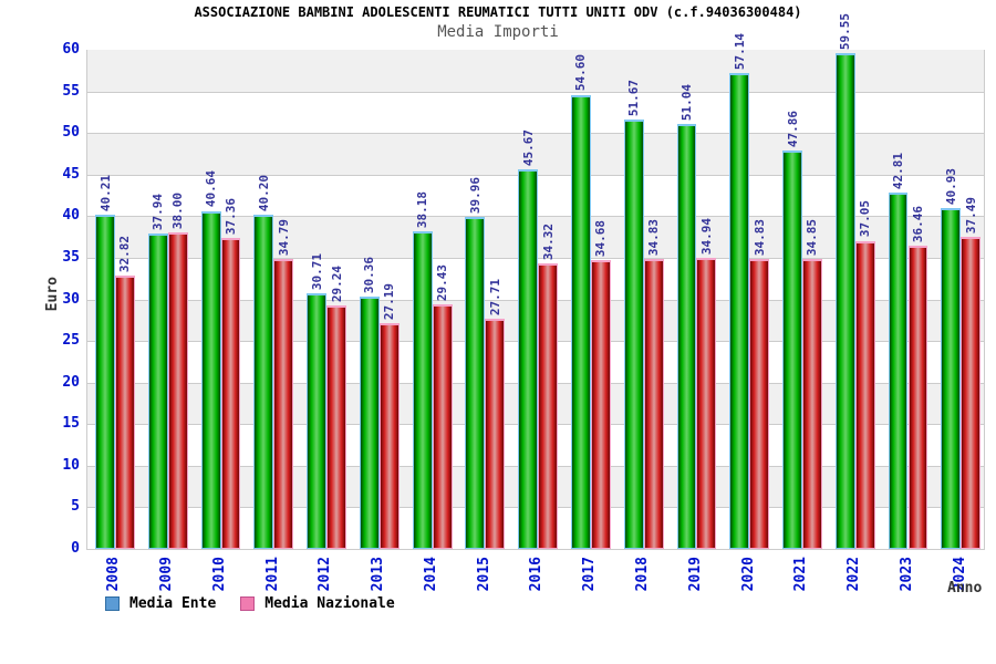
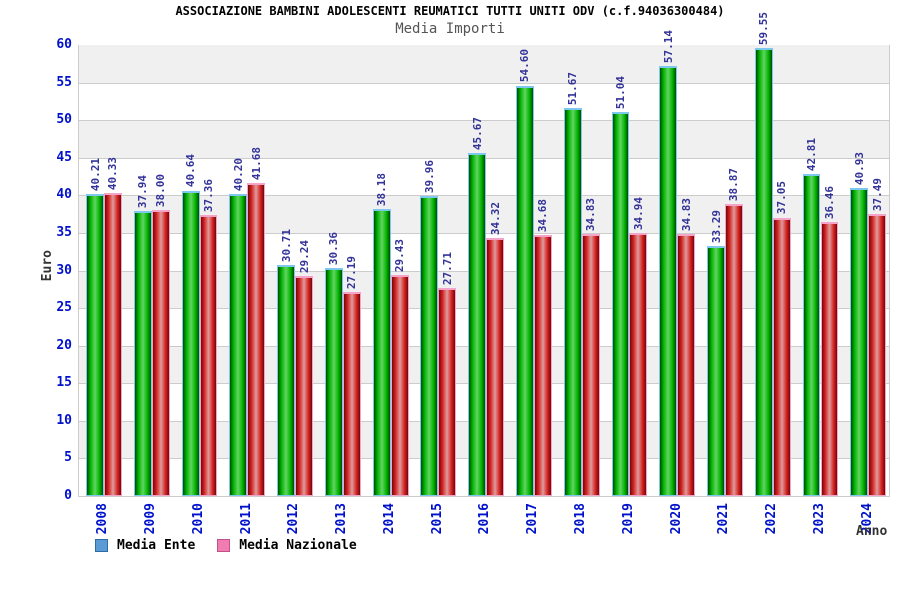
Media Nazionale/2008: 32.82 -> 40.33
Media Nazionale/2011: 34.79 -> 41.68
Media Ente/2021: 47.86 -> 33.29
Media Nazionale/2021: 34.85 -> 38.87
